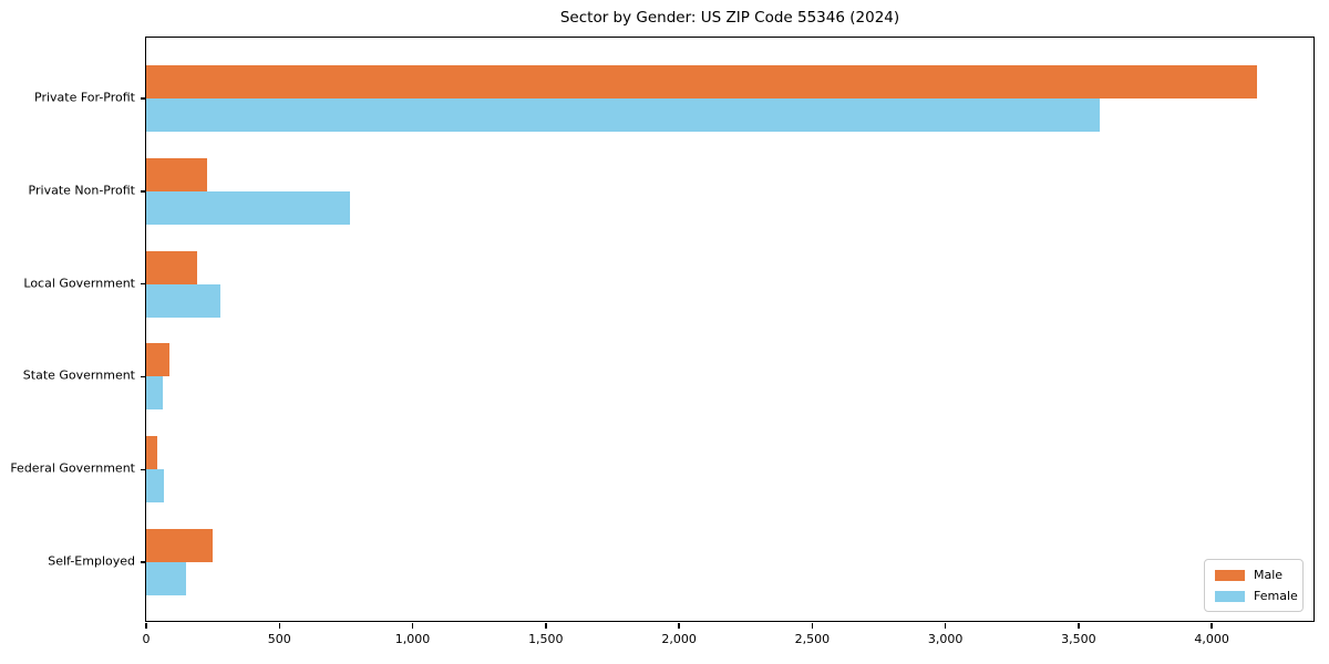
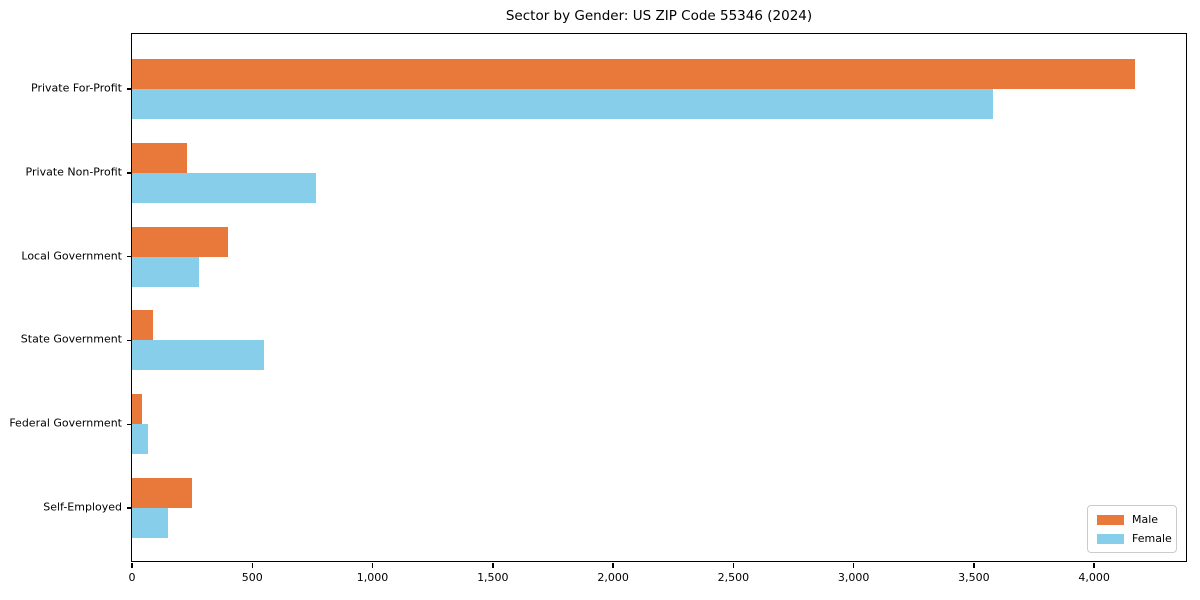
Male/Local Government: 190 -> 400
Female/State Government: 60 -> 550
